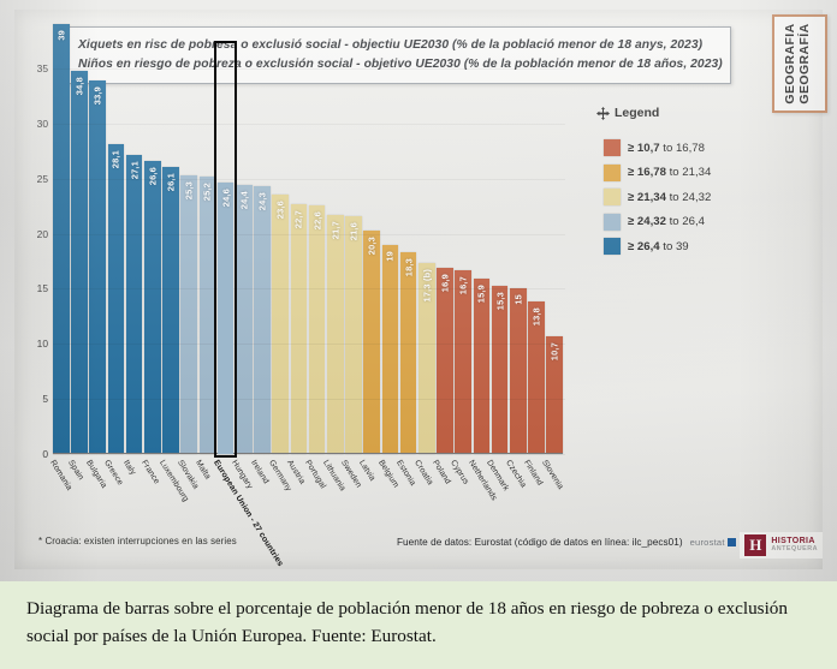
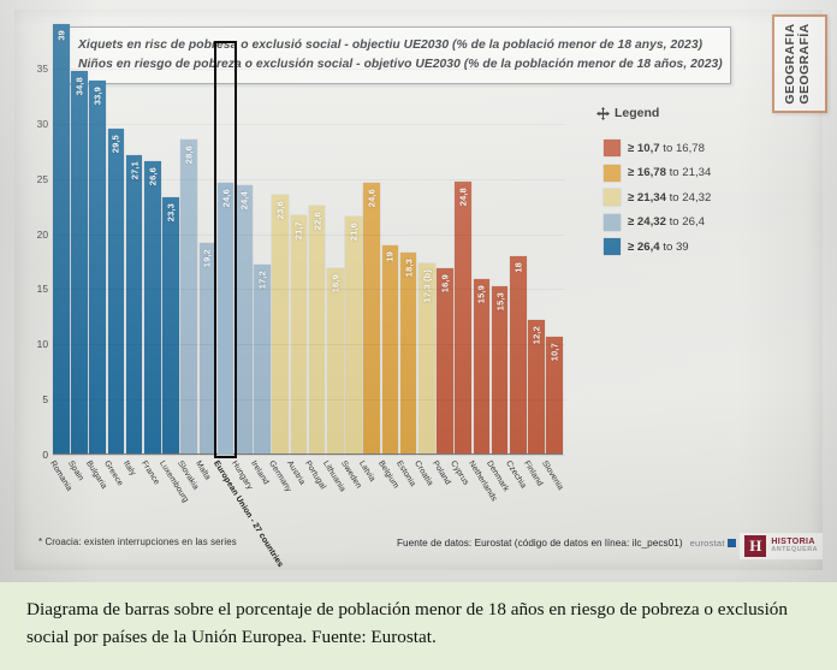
Greece: 28,1 -> 29,5
Luxembourg: 26,1 -> 23,3
Slovakia: 25,3 -> 28,6
Malta: 25,2 -> 19,2
Ireland: 24,3 -> 17,2
Austria: 22,7 -> 21,7
Lithuania: 21,7 -> 16,9
Latvia: 20,3 -> 24,6
Cyprus: 16,7 -> 24,8
Czechia: 15 -> 18
Finland: 13,8 -> 12,2
